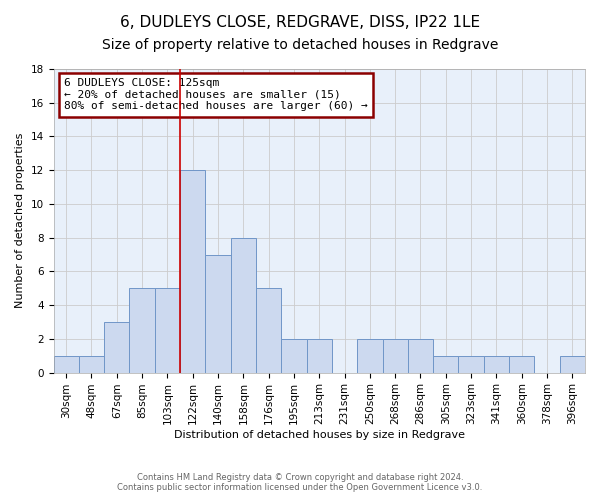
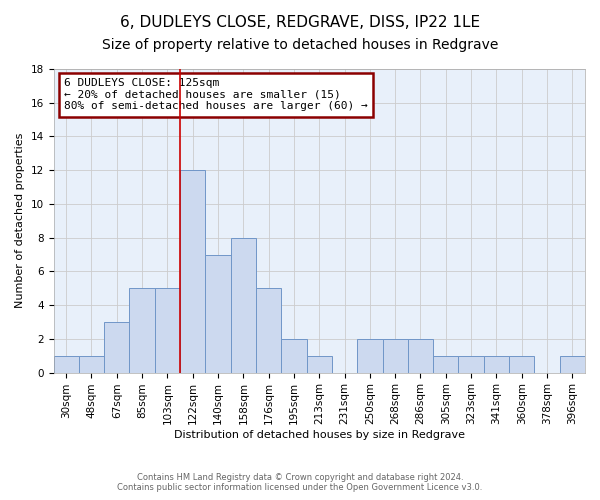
213sqm: 2 -> 1
